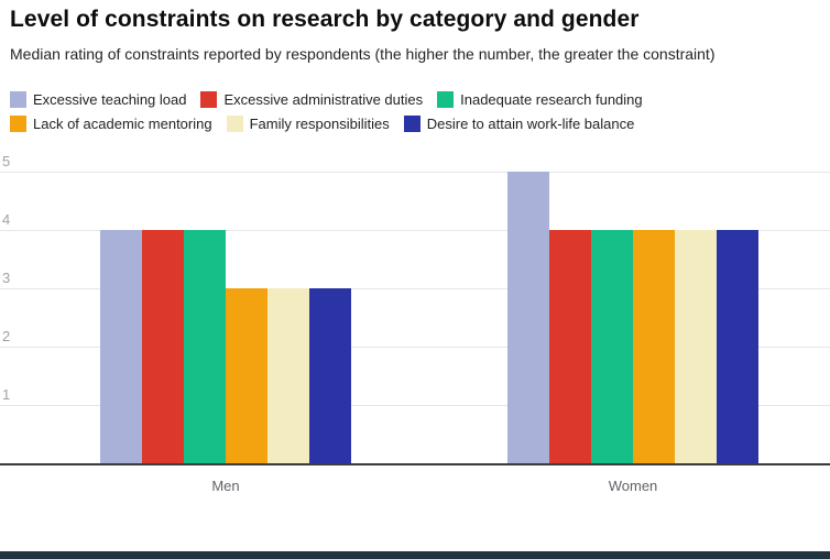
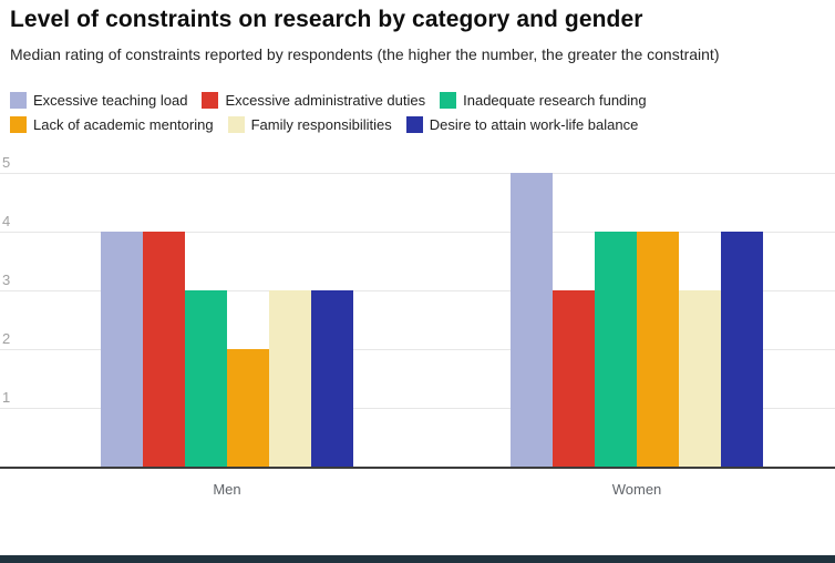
Inadequate research funding/Men: 4 -> 3
Lack of academic mentoring/Men: 3 -> 2
Excessive administrative duties/Women: 4 -> 3
Family responsibilities/Women: 4 -> 3
